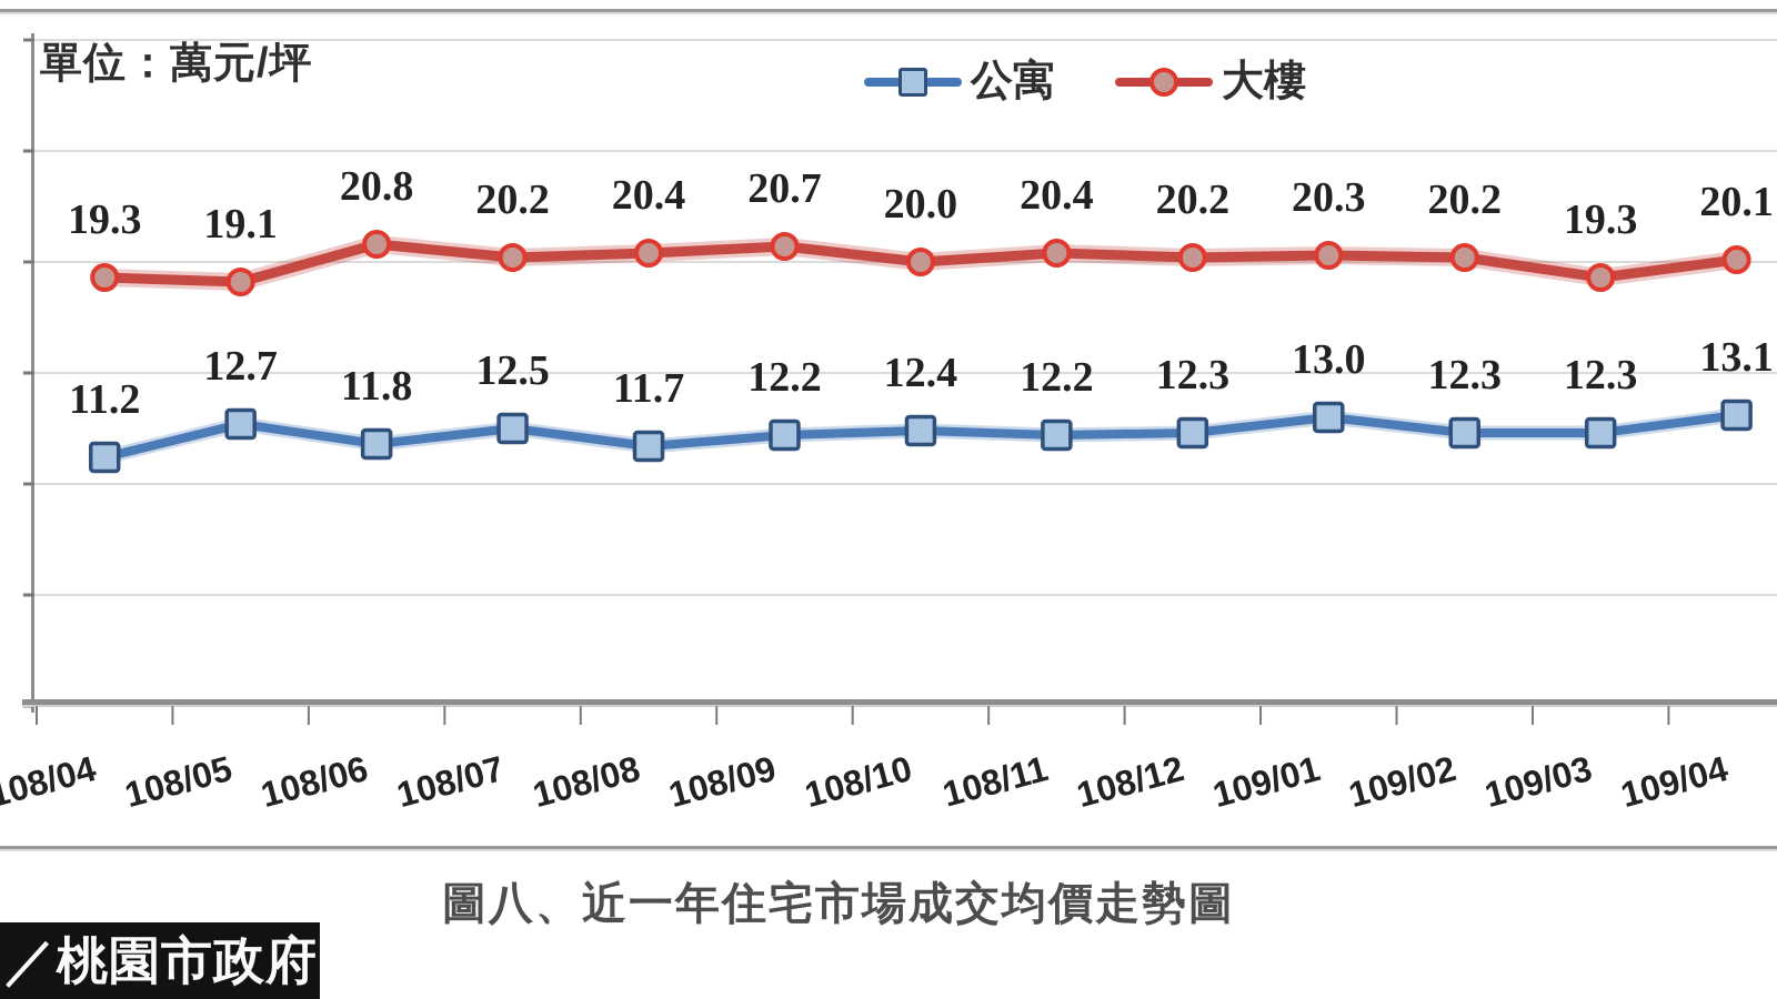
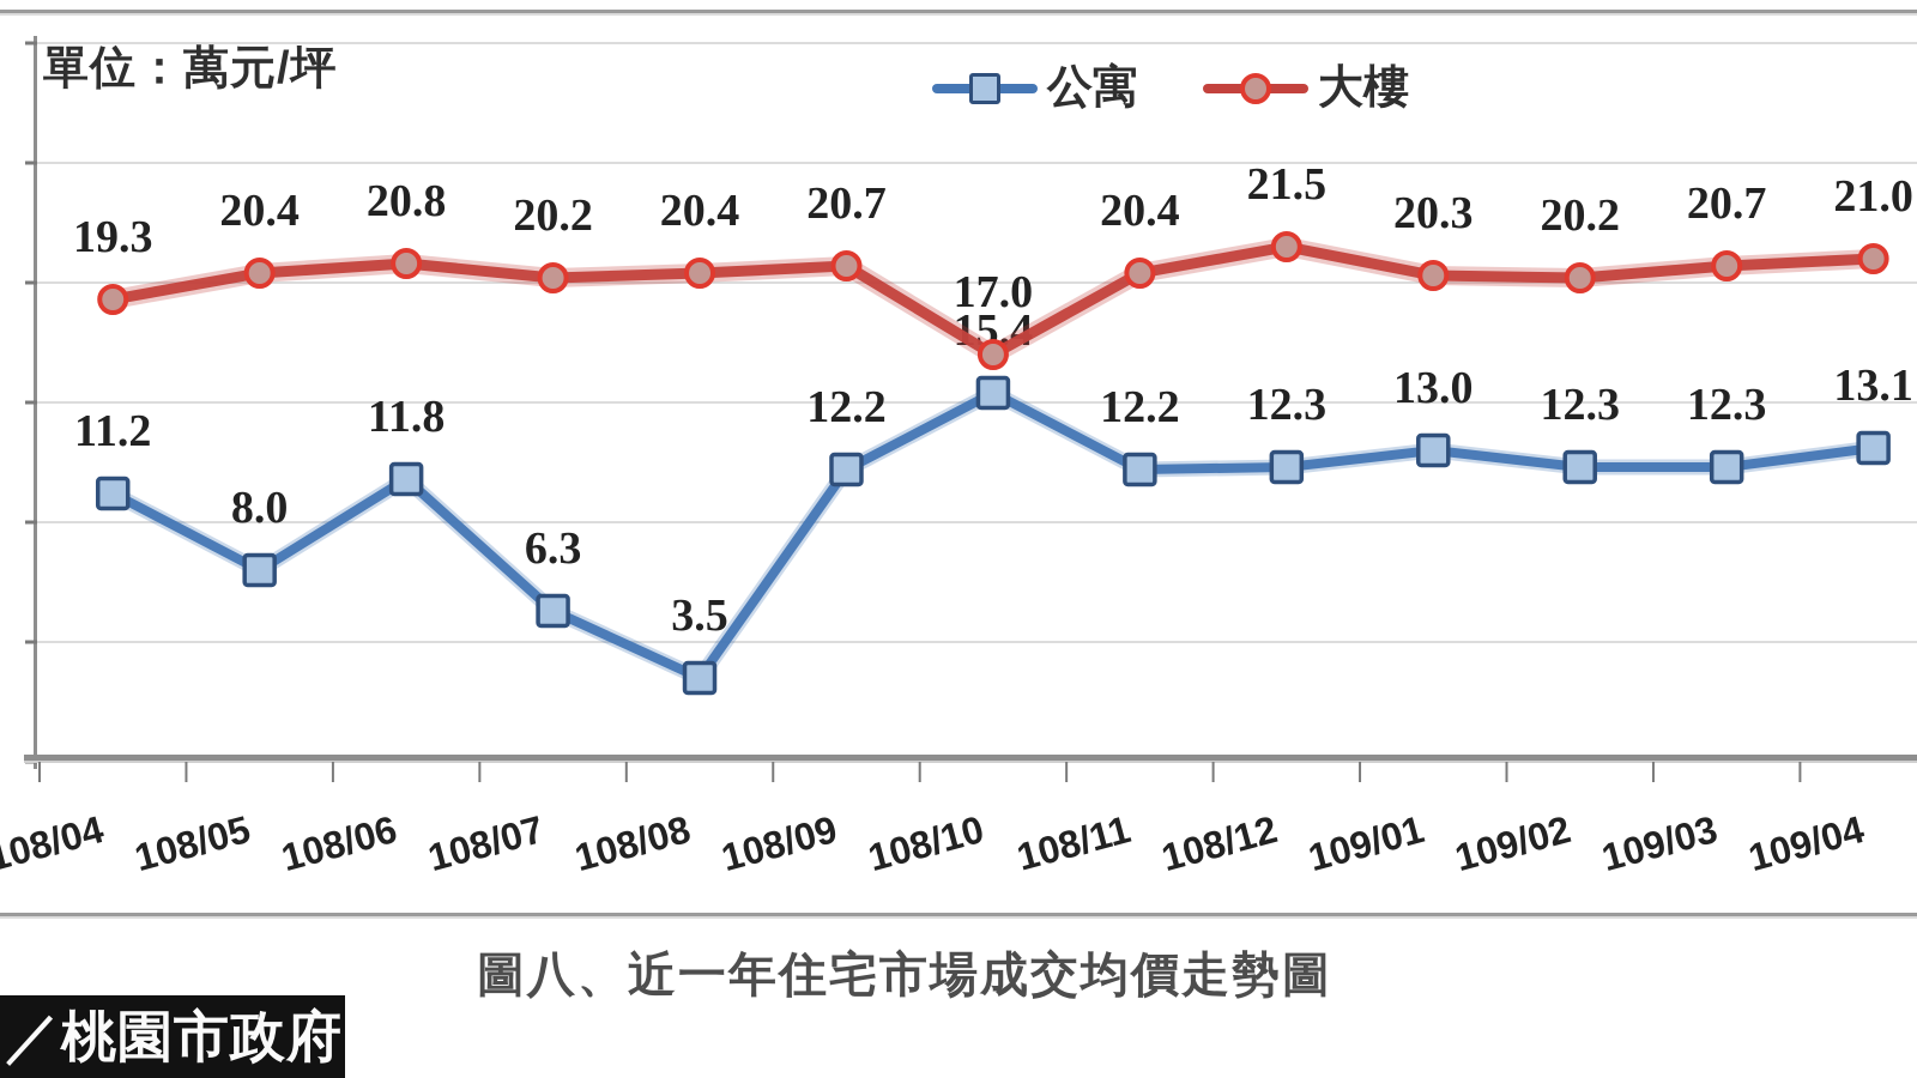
公寓/108/05: 12.7 -> 8.0
大樓/108/05: 19.1 -> 20.4
公寓/108/07: 12.5 -> 6.3
公寓/108/08: 11.7 -> 3.5
公寓/108/10: 12.4 -> 15.4
大樓/108/10: 20.0 -> 17.0
大樓/108/12: 20.2 -> 21.5
大樓/109/03: 19.3 -> 20.7
大樓/109/04: 20.1 -> 21.0
